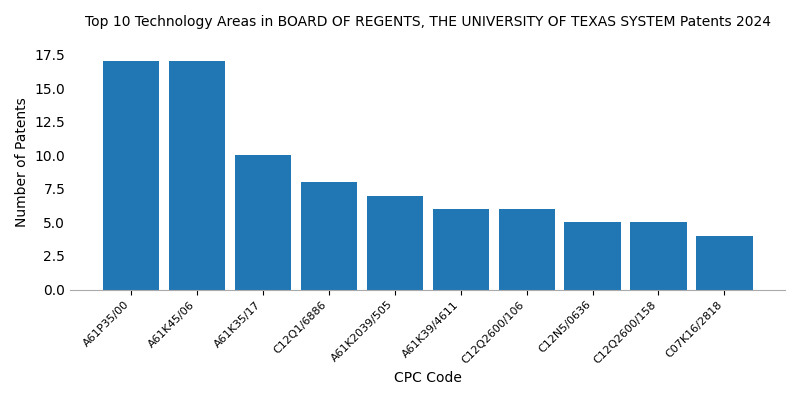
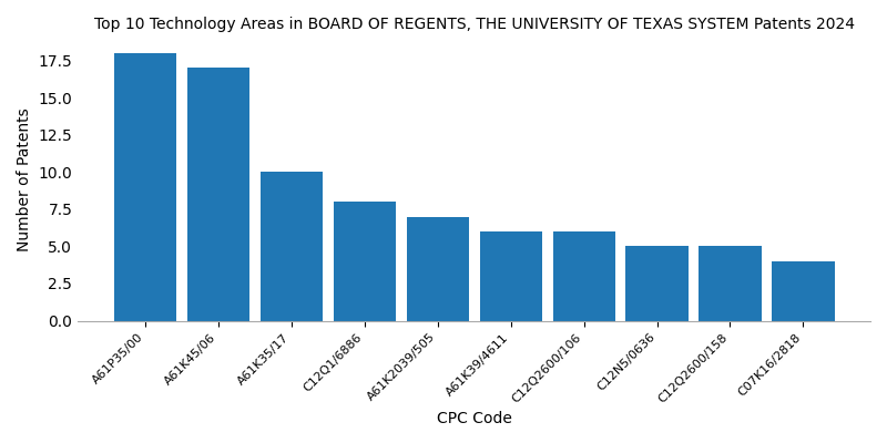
A61P35/00: 17 -> 18
